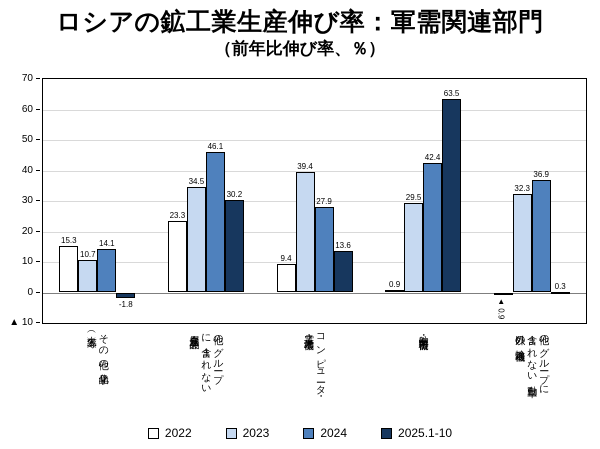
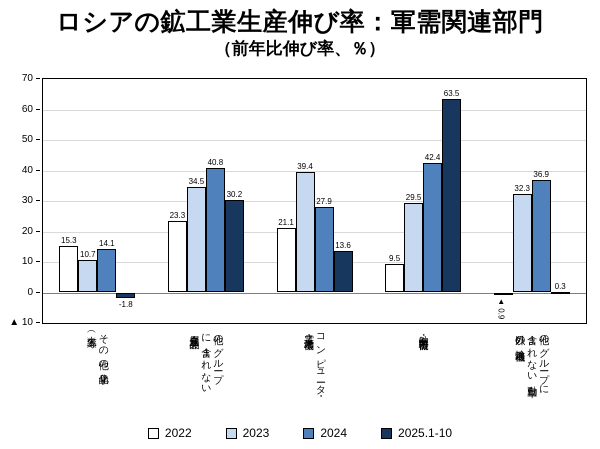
2024/他のグループに含まれない金属加工製品: 46.1 -> 40.8
2022/コンピュータ・電子・光学機器: 9.4 -> 21.1
2022/航空・宇宙機器: 0.9 -> 9.5
